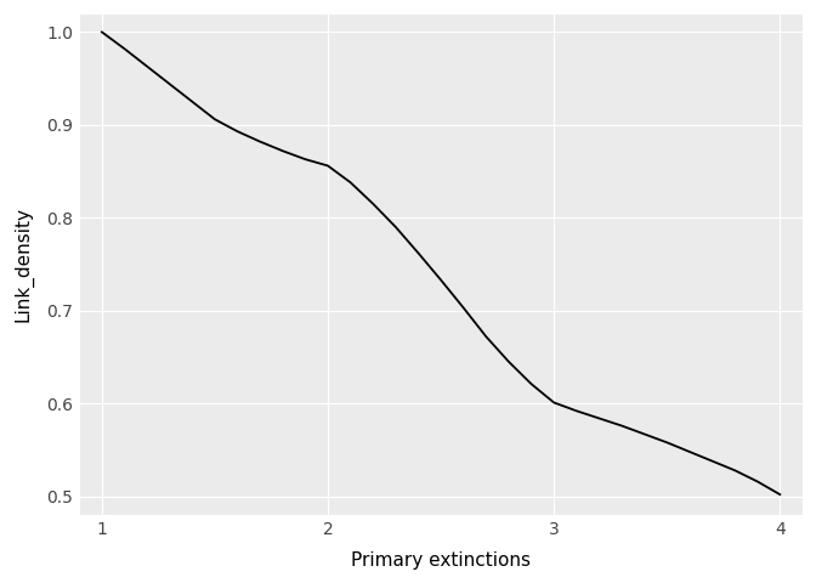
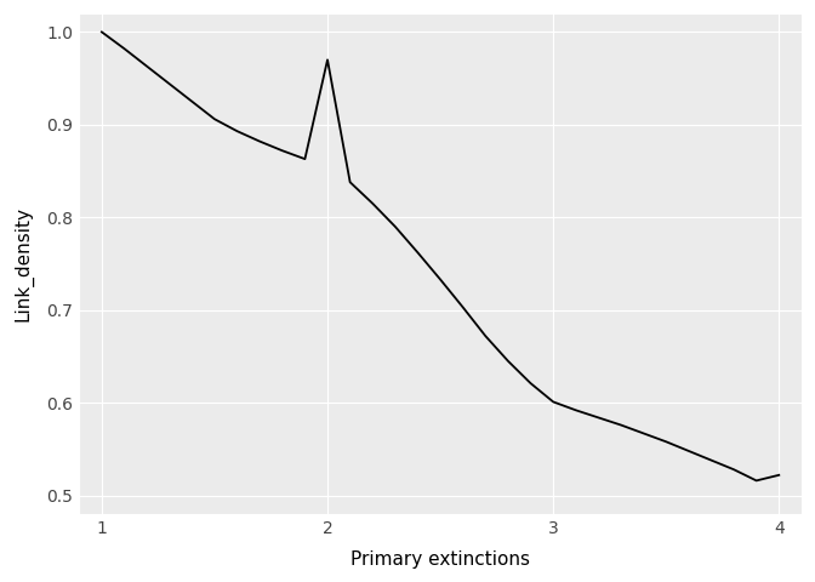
2: 0.856 -> 0.970
4: 0.502 -> 0.522
